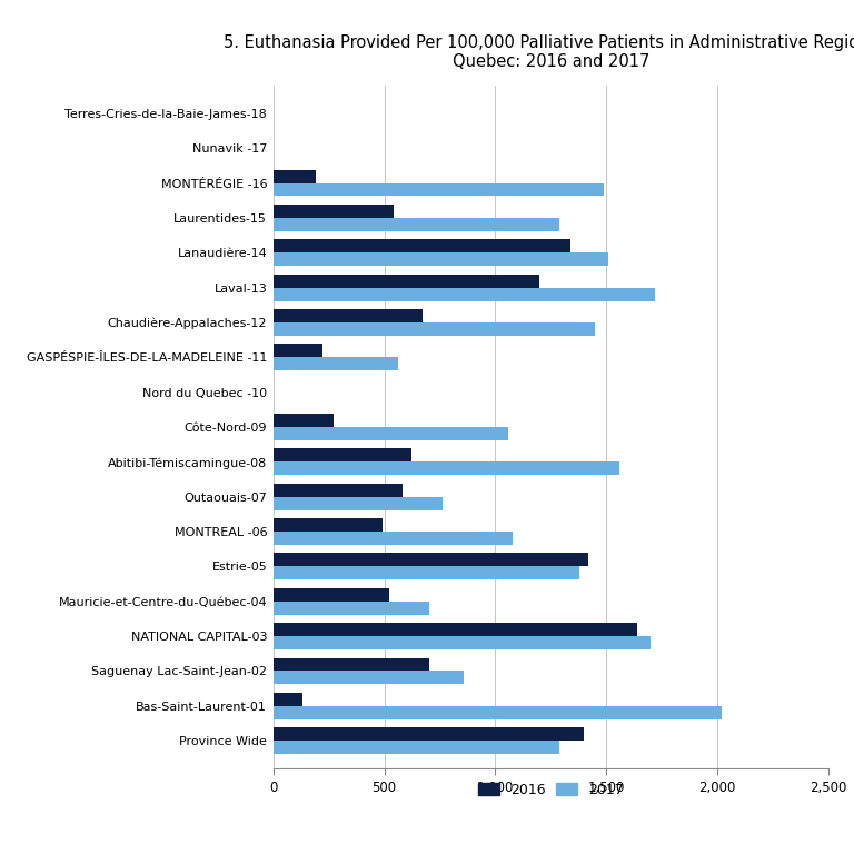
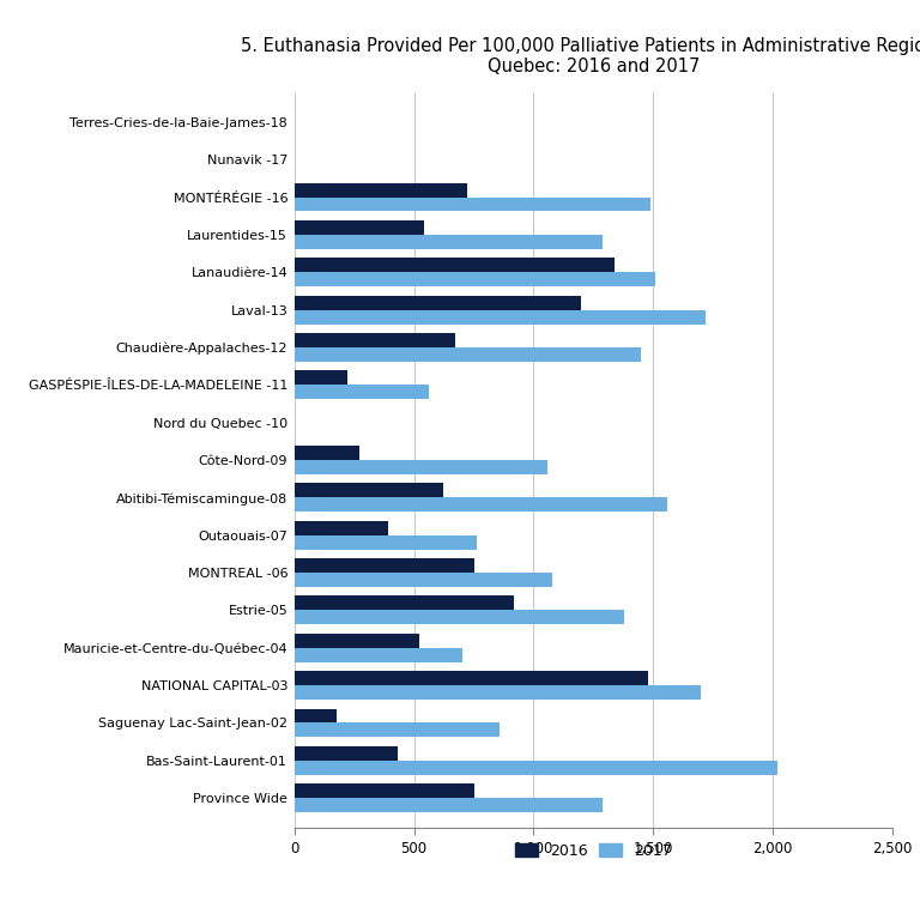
2016/MONTÉRÉGIE -16: 190 -> 720
2016/Outaouais-07: 580 -> 390
2016/MONTREAL -06: 490 -> 750
2016/Estrie-05: 1,420 -> 920
2016/NATIONAL CAPITAL-03: 1,640 -> 1,480
2016/Saguenay Lac-Saint-Jean-02: 700 -> 180
2016/Bas-Saint-Laurent-01: 130 -> 430
2016/Province Wide: 1,400 -> 750
